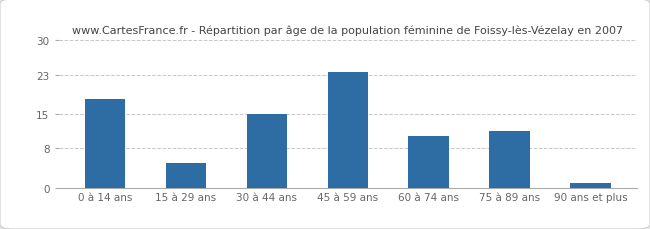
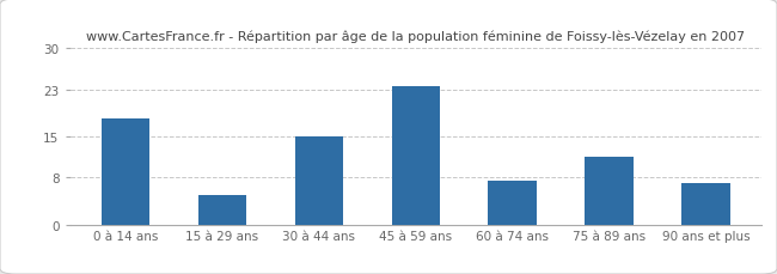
60 à 74 ans: 10.5 -> 7.5
90 ans et plus: 1.0 -> 7.0
